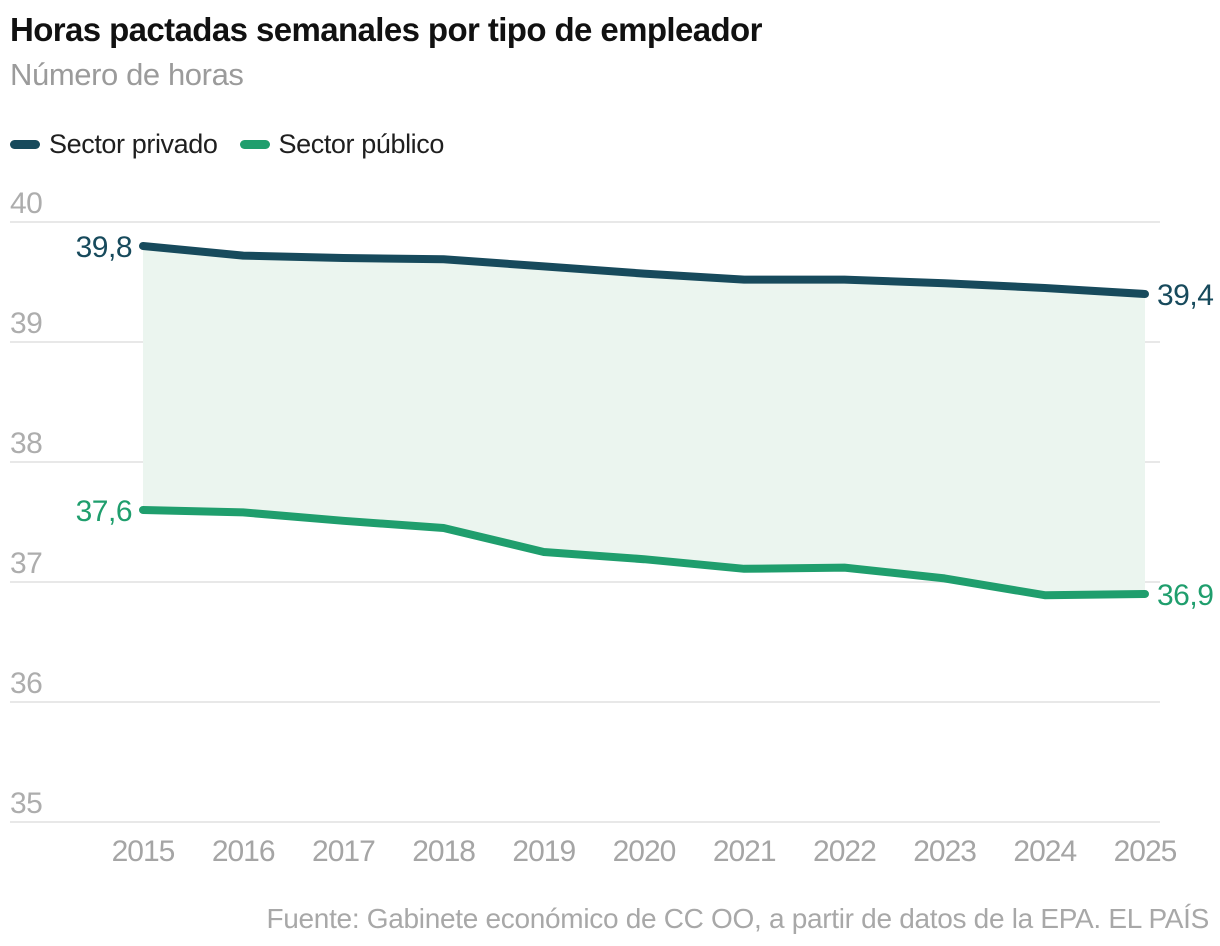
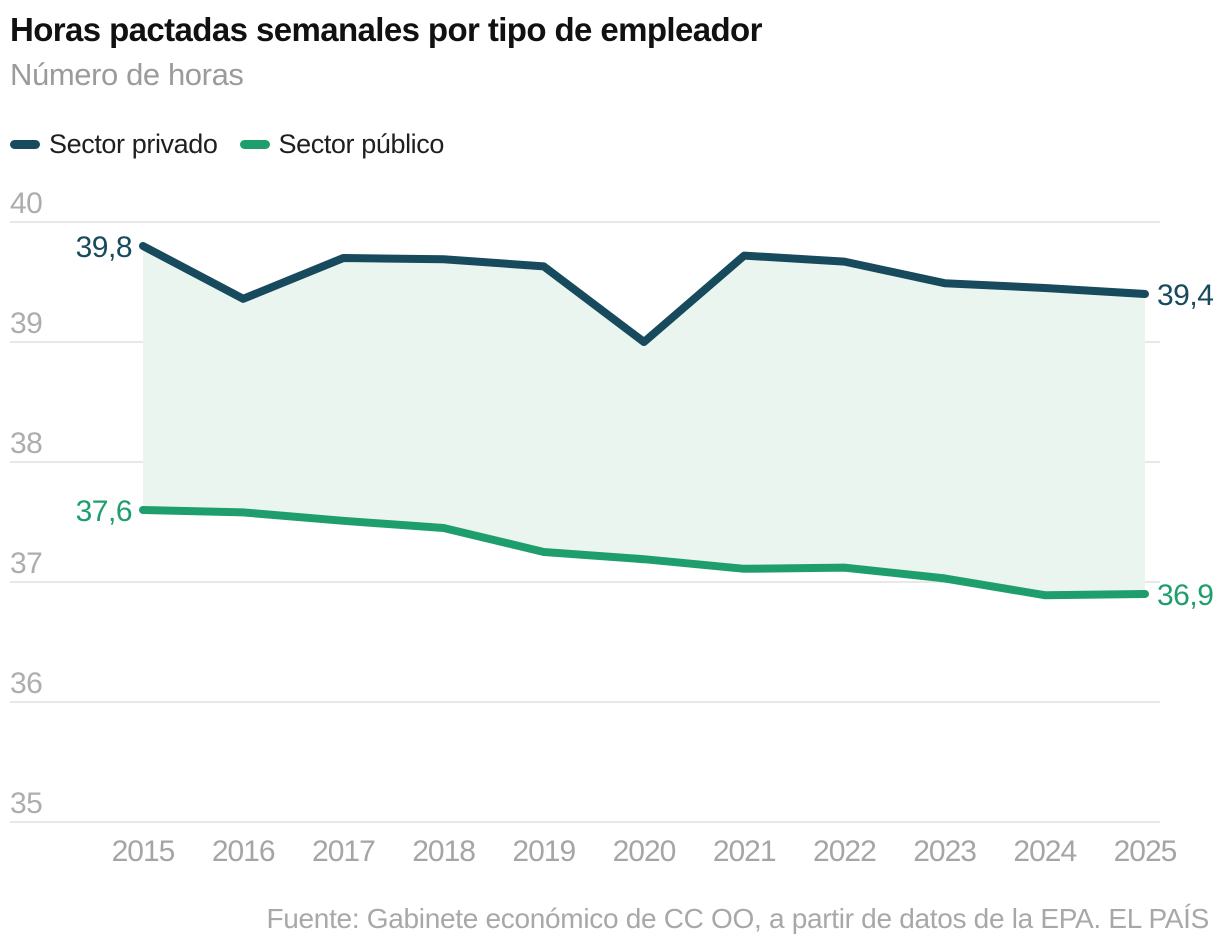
Sector privado/2016: 39.72 -> 39.36
Sector privado/2020: 39.57 -> 39.00
Sector privado/2021: 39.52 -> 39.72
Sector privado/2022: 39.52 -> 39.67
